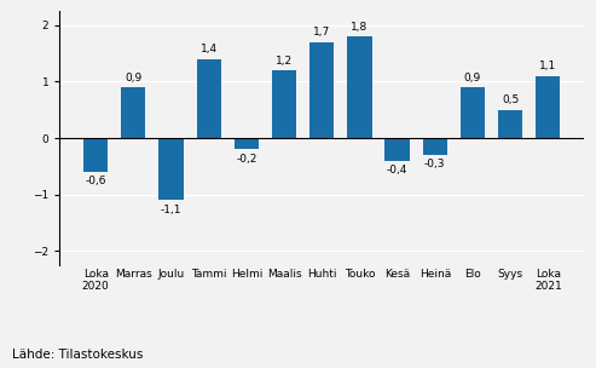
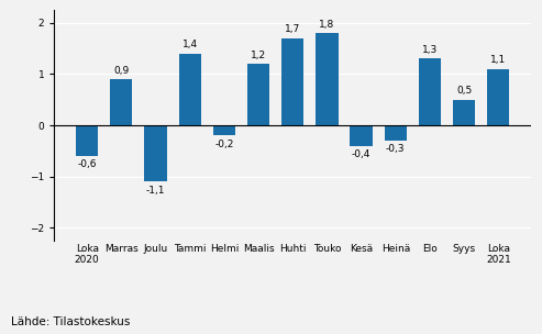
Elo: 0,9 -> 1,3
